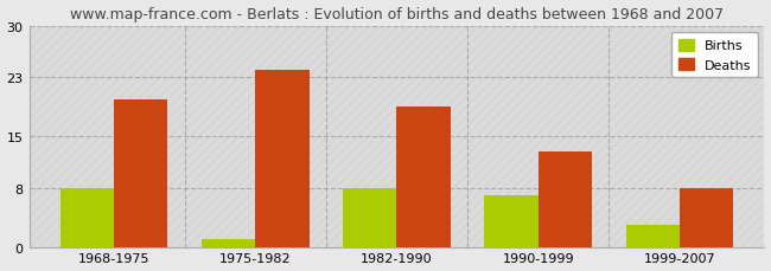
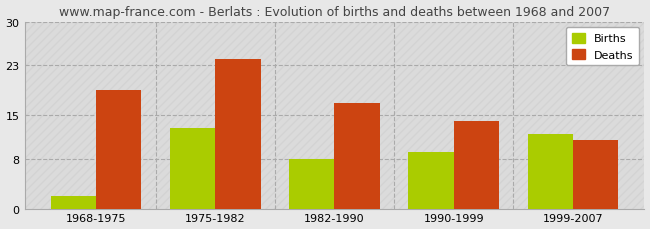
Births/1968-1975: 8 -> 2
Deaths/1968-1975: 20 -> 19
Births/1975-1982: 1 -> 13
Deaths/1982-1990: 19 -> 17
Births/1990-1999: 7 -> 9
Deaths/1990-1999: 13 -> 14
Births/1999-2007: 3 -> 12
Deaths/1999-2007: 8 -> 11
